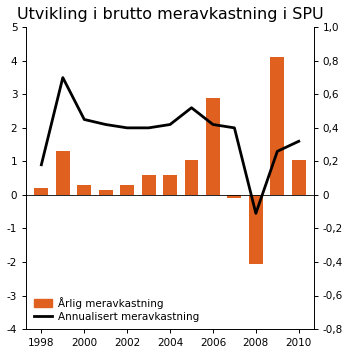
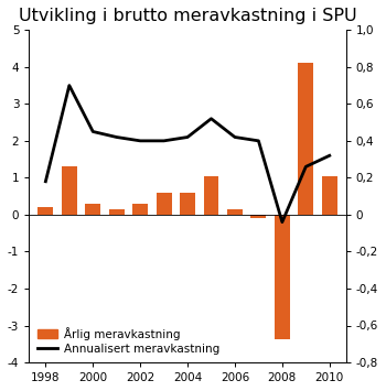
Årlig meravkastning/2006: 2.90 -> 0.15
Årlig meravkastning/2008: -2.05 -> -3.37
Annualisert meravkastning/2008: -0,11 -> -0,04
